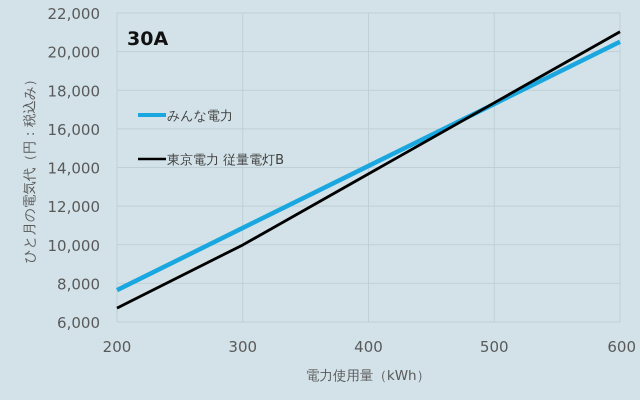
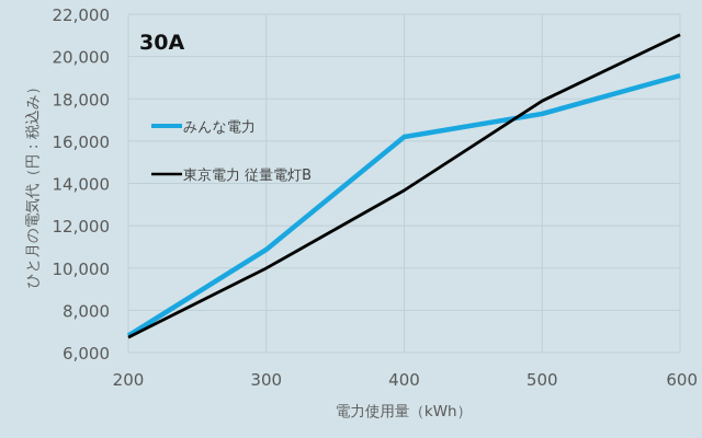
みんな電力/200: 7600 -> 6800
みんな電力/400: 14100 -> 16200
東京電力 従量電灯B/500: 17400 -> 17900
みんな電力/600: 20500 -> 19100
